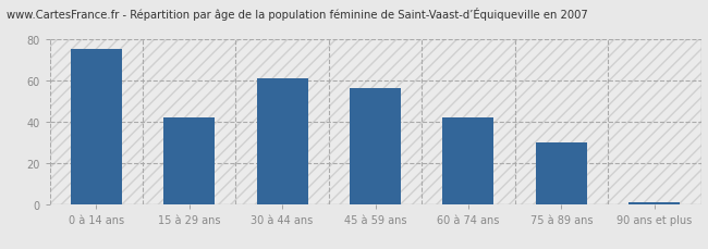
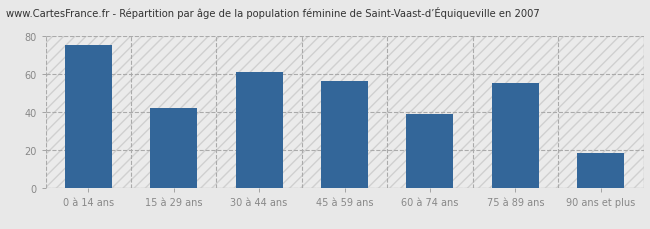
60 à 74 ans: 42 -> 39
75 à 89 ans: 30 -> 55
90 ans et plus: 1 -> 18
